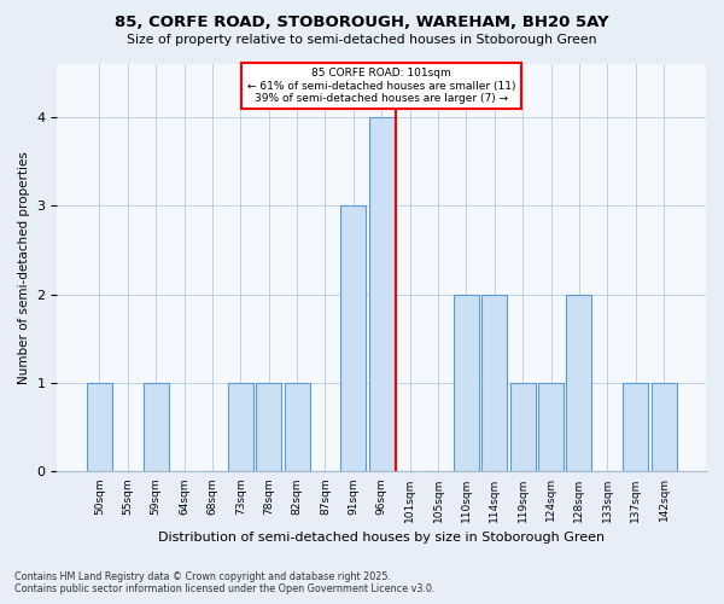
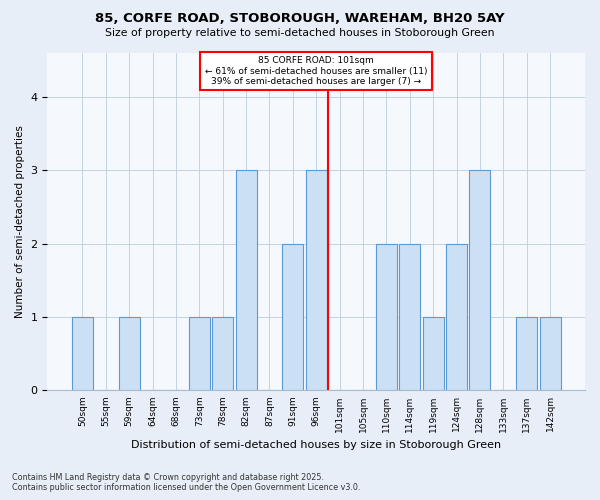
82sqm: 1 -> 3
91sqm: 3 -> 2
96sqm: 4 -> 3
124sqm: 1 -> 2
128sqm: 2 -> 3
